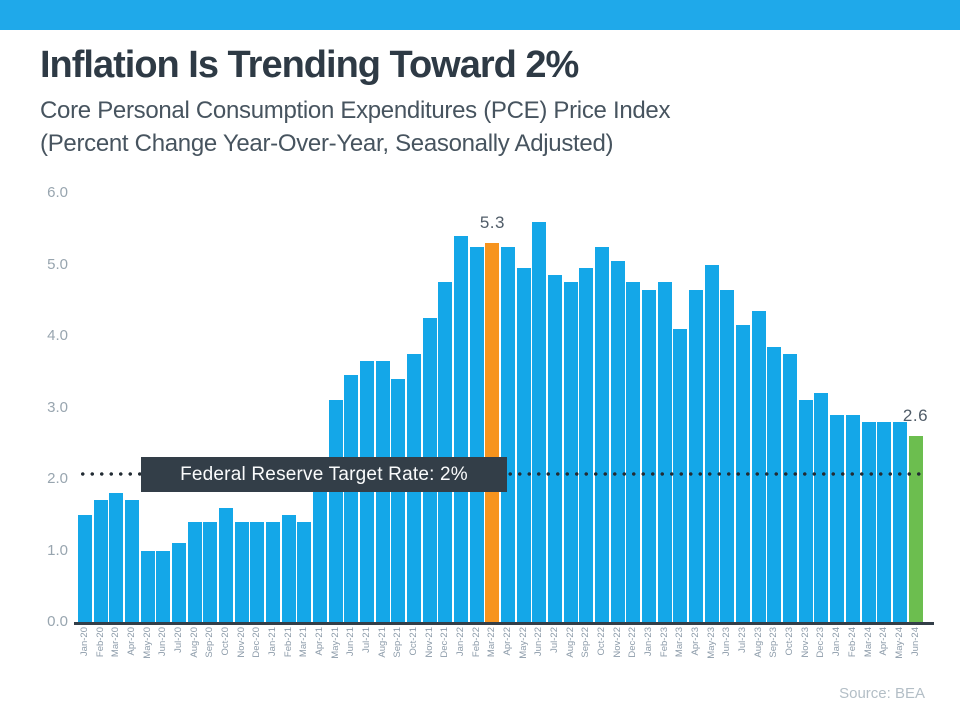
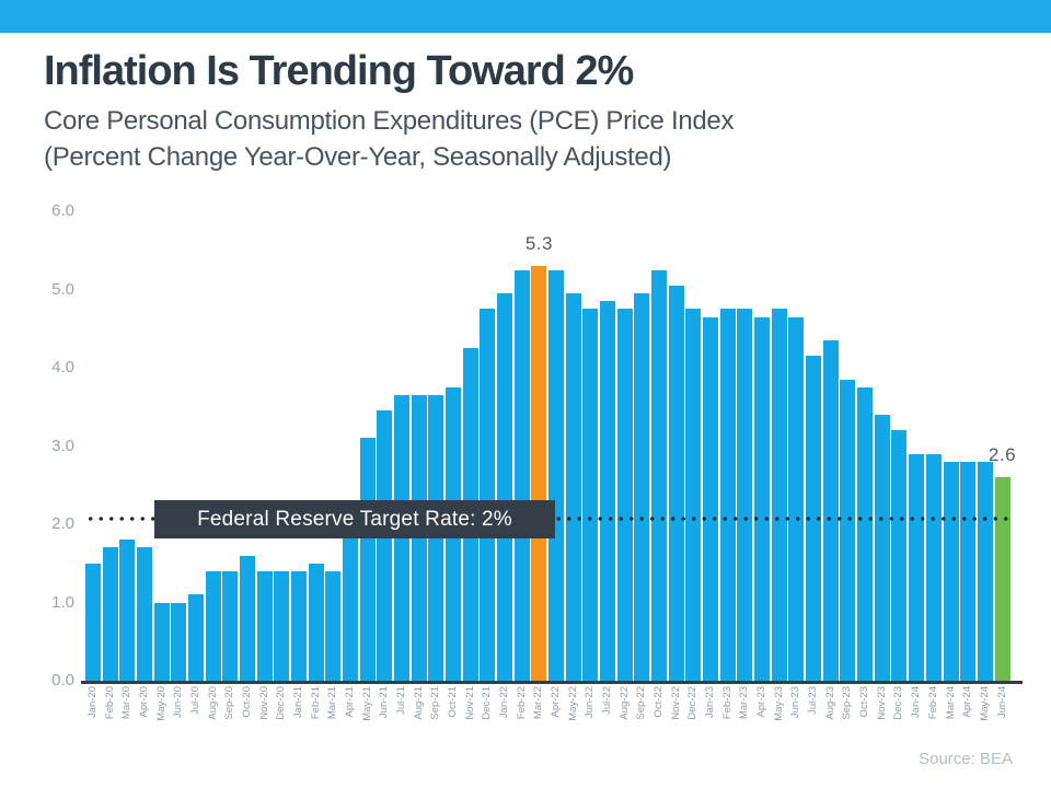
Sep-21: 3.4 -> 3.6
Jan-22: 5.4 -> 5.0
Jun-22: 5.6 -> 4.8
Mar-23: 4.1 -> 4.8
May-23: 5.0 -> 4.8
Nov-23: 3.1 -> 3.4
